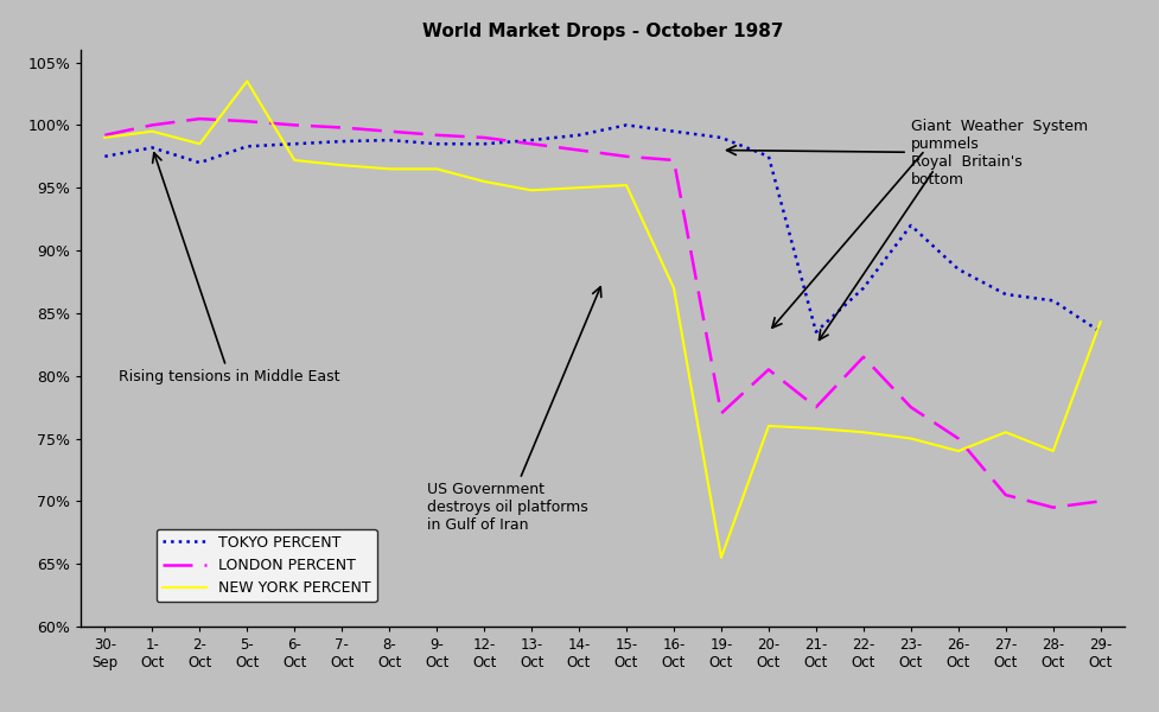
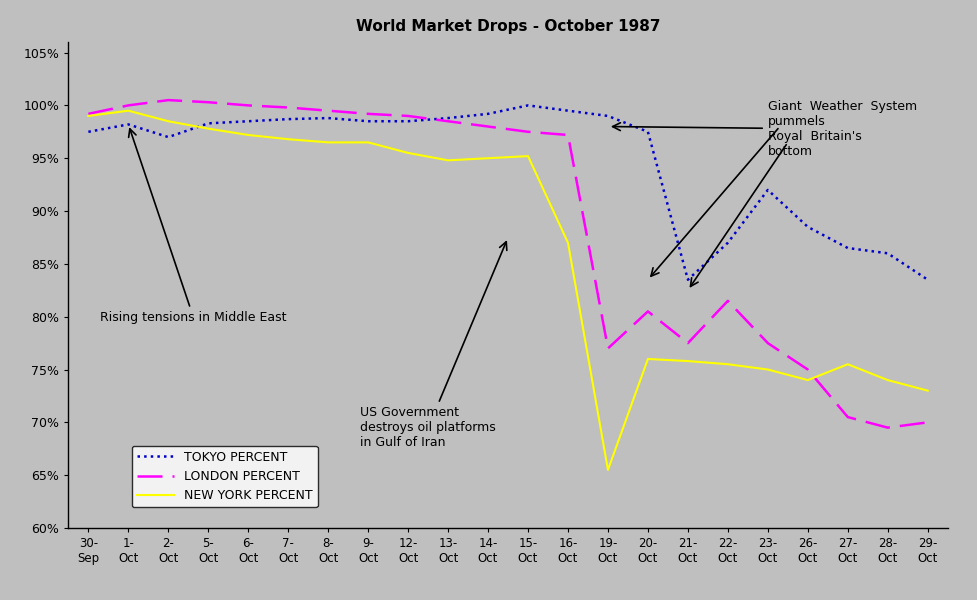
NEW YORK PERCENT/5- Oct: 103.5% -> 97.8%
NEW YORK PERCENT/29- Oct: 84.3% -> 73.0%
